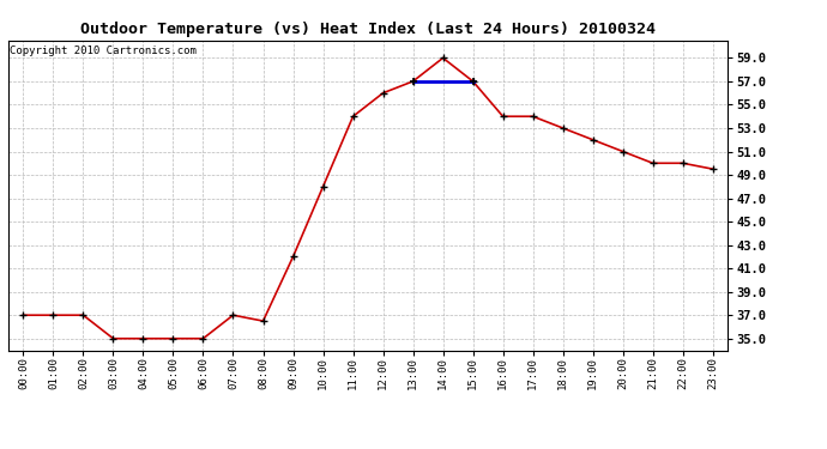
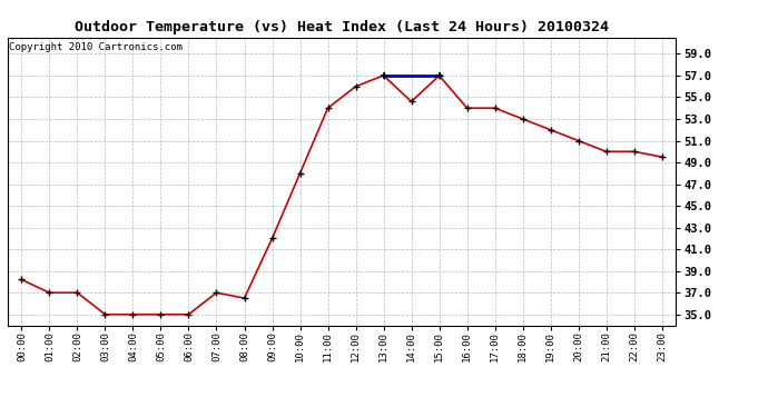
00:00: 37.0 -> 38.2
14:00: 59.0 -> 54.6
